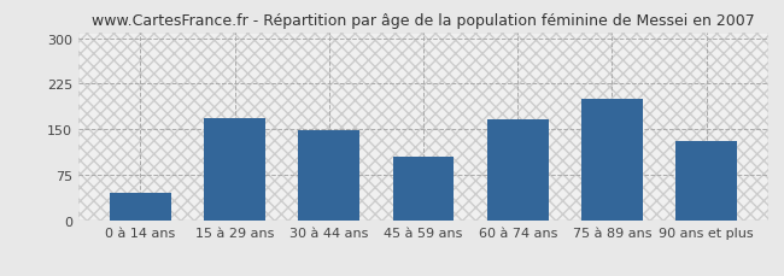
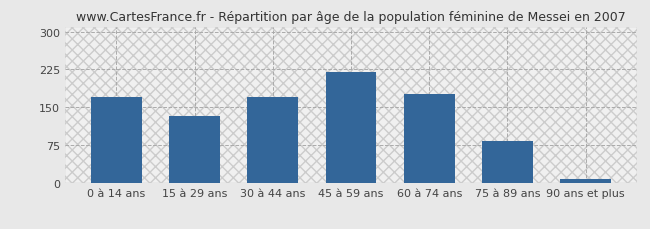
0 à 14 ans: 46 -> 170
15 à 29 ans: 168 -> 133
30 à 44 ans: 148 -> 170
45 à 59 ans: 106 -> 220
60 à 74 ans: 166 -> 176
75 à 89 ans: 200 -> 83
90 ans et plus: 130 -> 8
